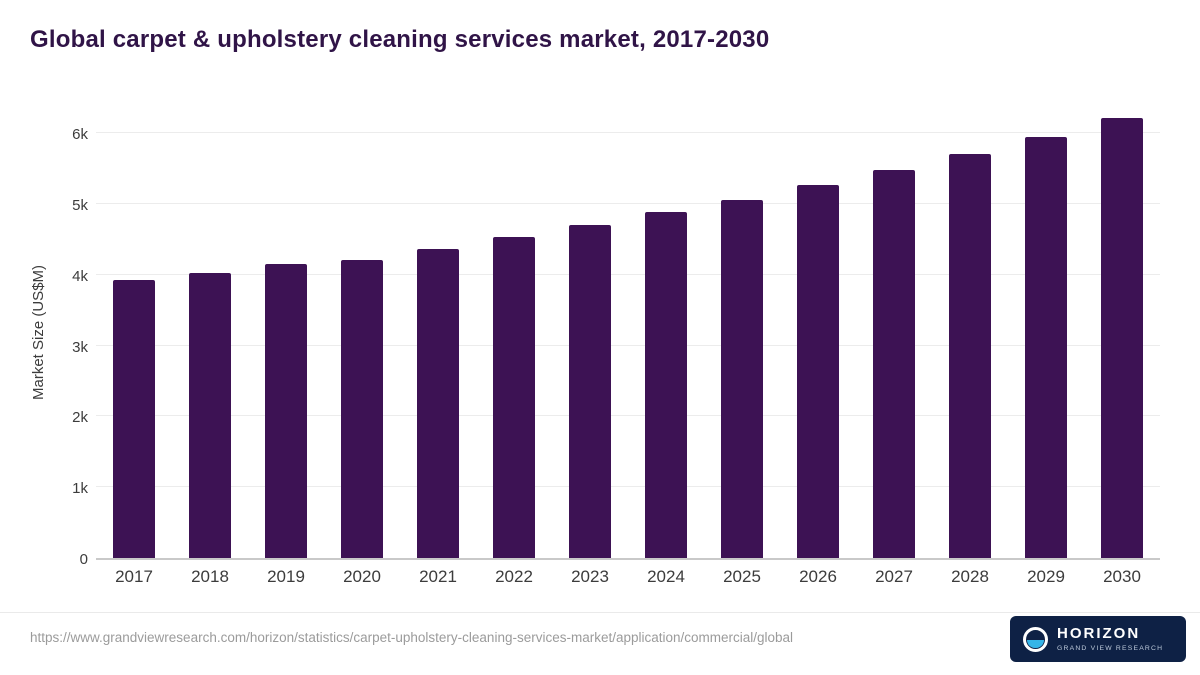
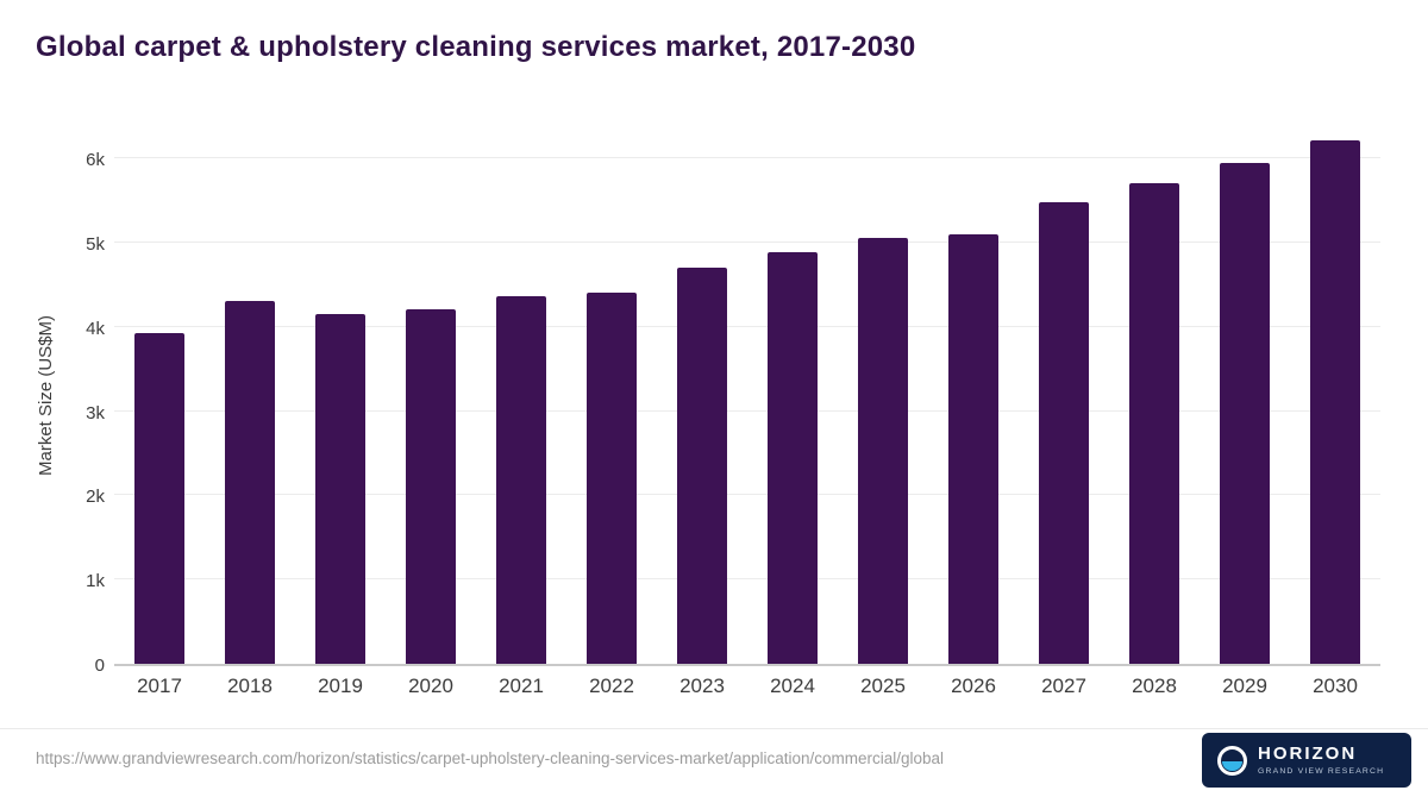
2018: 4.0k -> 4.3k
2022: 4.5k -> 4.4k
2026: 5.3k -> 5.1k
